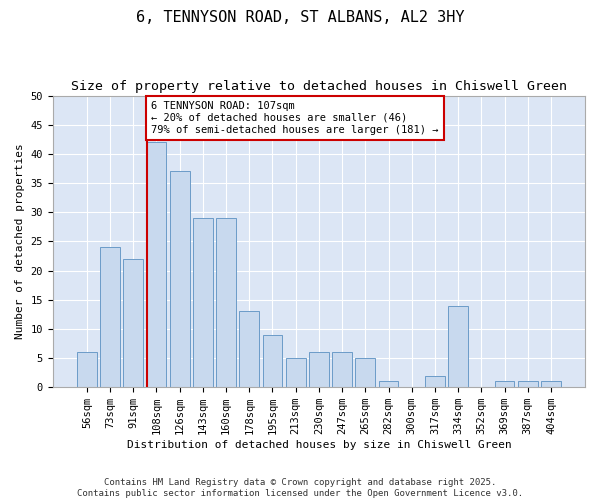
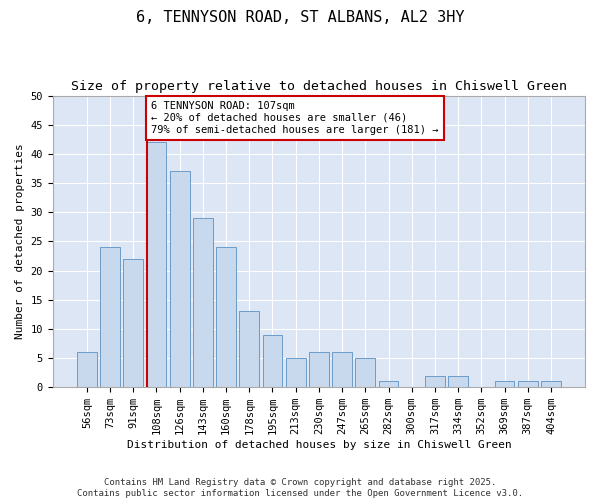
160sqm: 29 -> 24
334sqm: 14 -> 2
